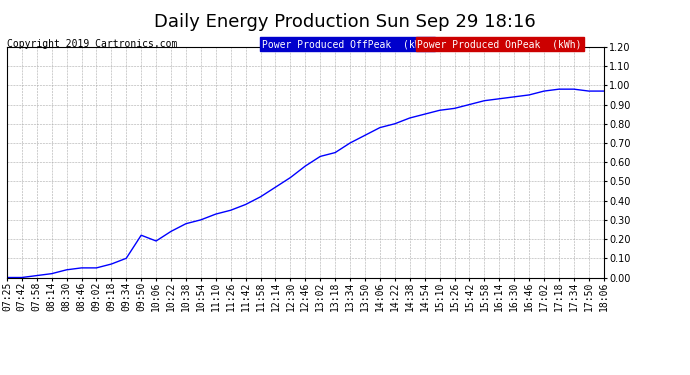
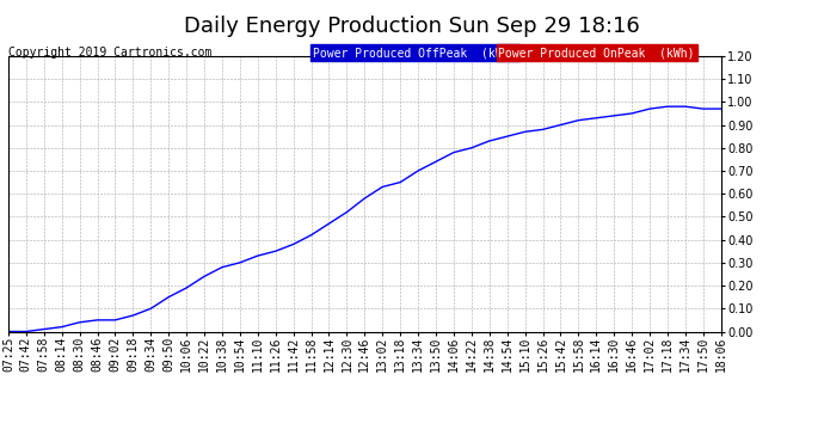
09:50: 0.22 -> 0.15
